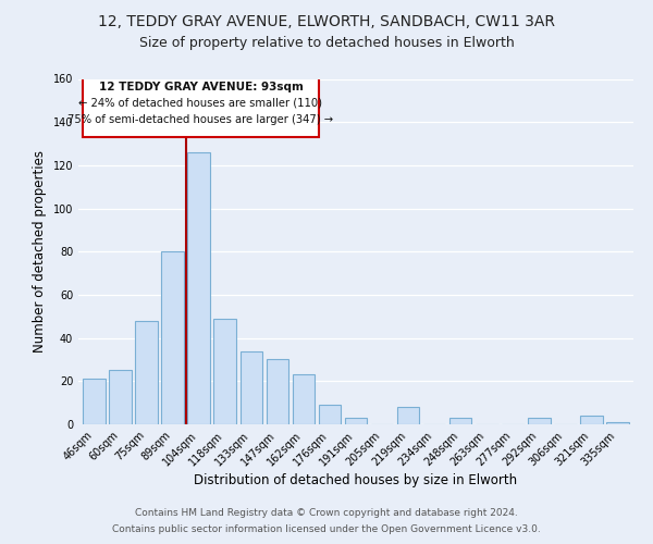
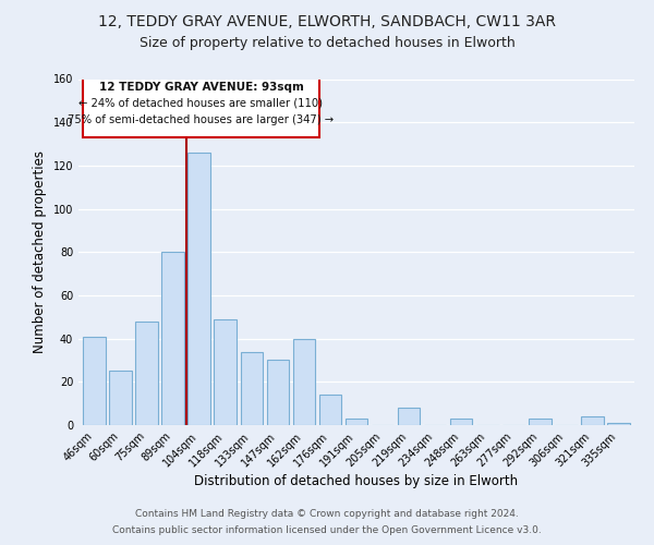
46sqm: 21 -> 41
162sqm: 23 -> 40
176sqm: 9 -> 14
